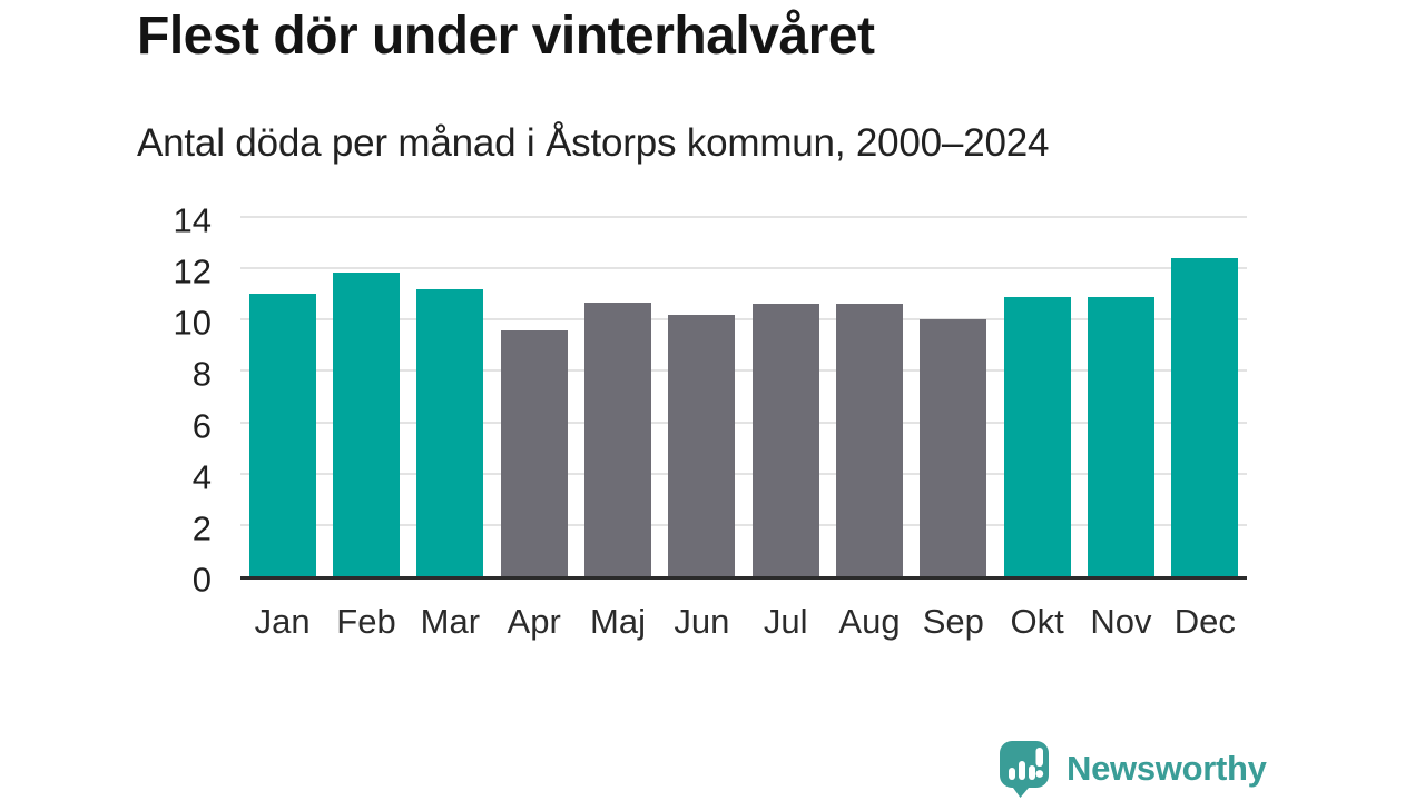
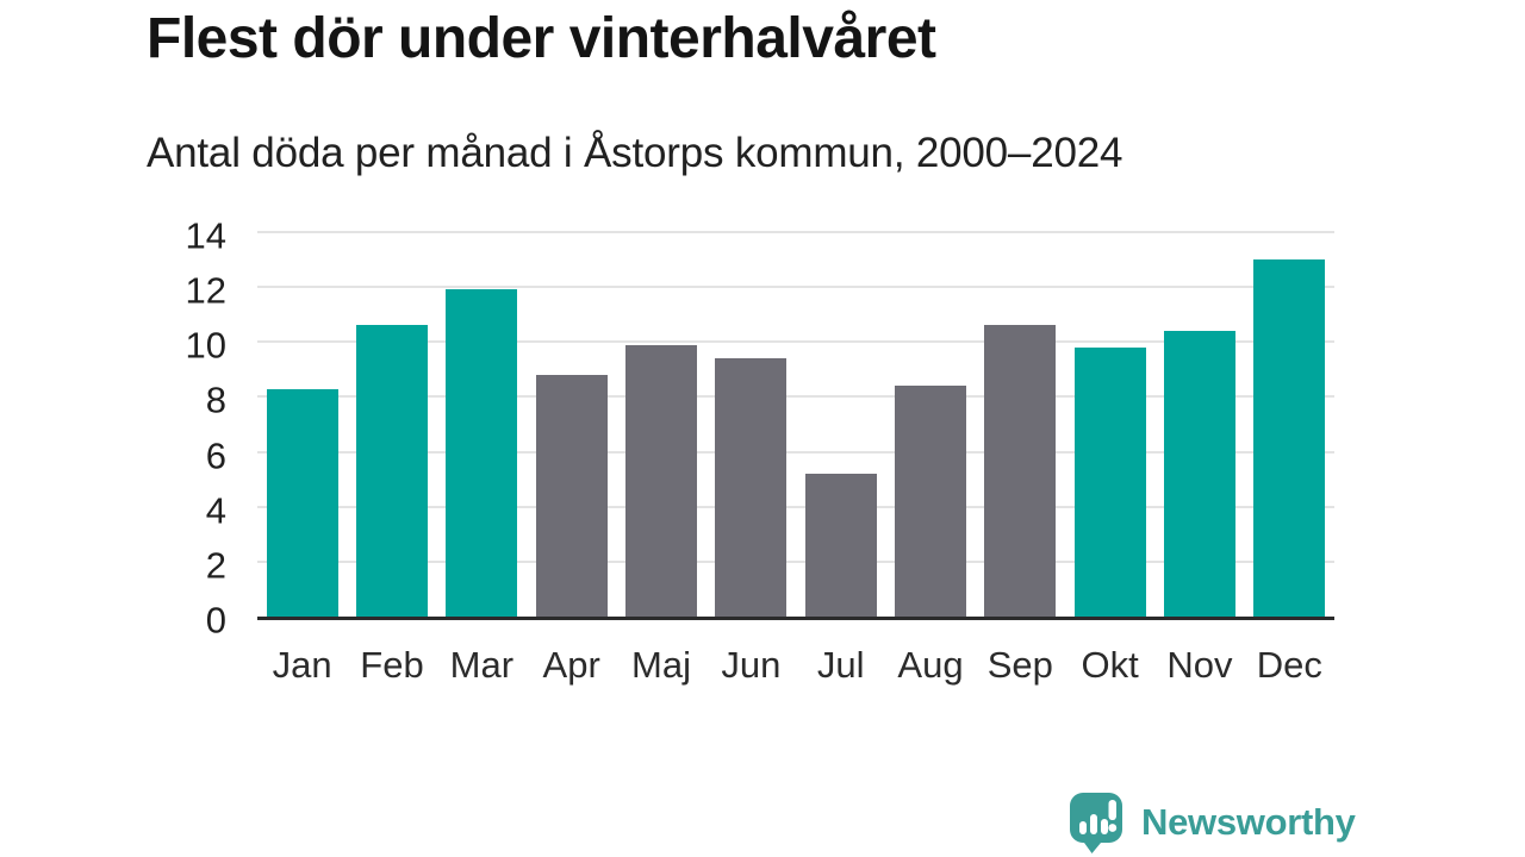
Jan: 11.0 -> 8.3
Feb: 11.8 -> 10.6
Mar: 11.2 -> 11.9
Apr: 9.6 -> 8.8
Maj: 10.7 -> 9.9
Jun: 10.2 -> 9.4
Jul: 10.6 -> 5.2
Aug: 10.6 -> 8.4
Sep: 10.0 -> 10.6
Okt: 10.9 -> 9.8
Nov: 10.9 -> 10.4
Dec: 12.4 -> 13.0
